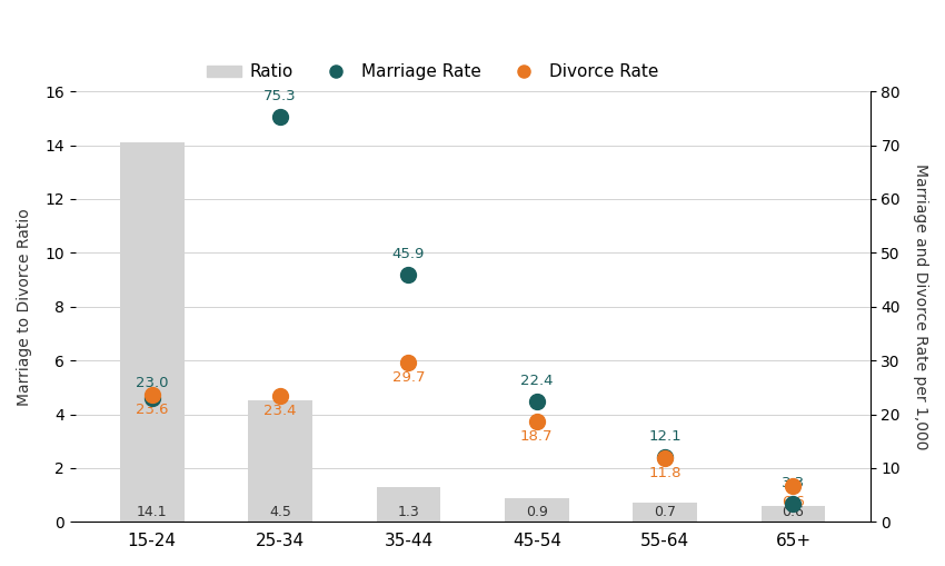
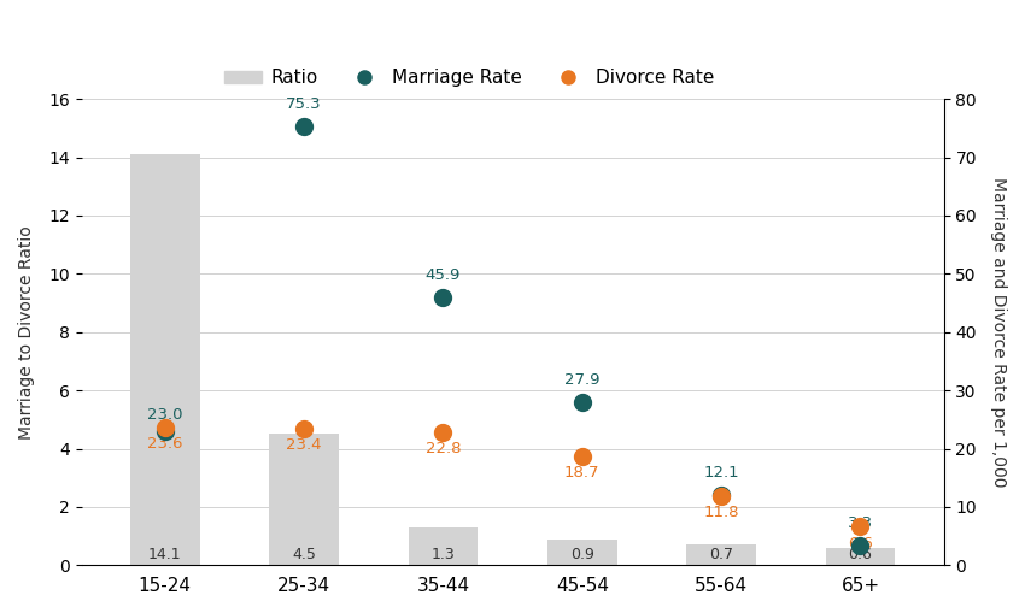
Divorce Rate/35-44: 29.7 -> 22.8
Marriage Rate/45-54: 22.4 -> 27.9
